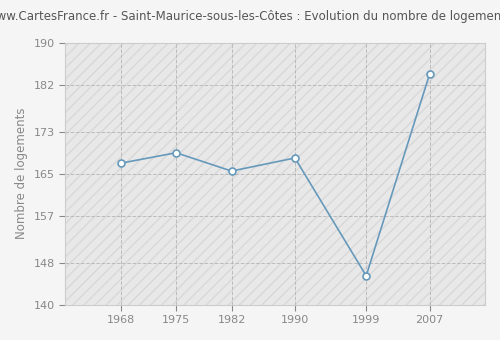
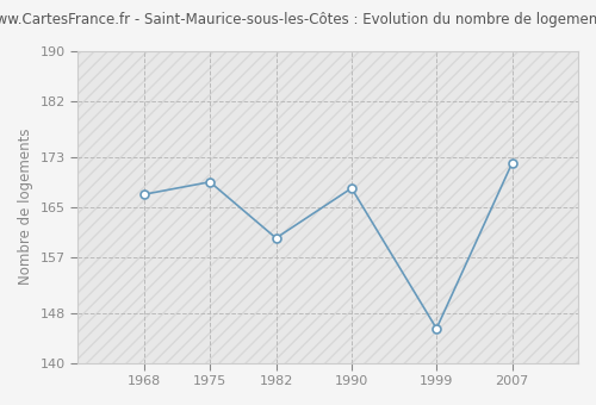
1982: 165.5 -> 160.0
2007: 184.0 -> 172.0
